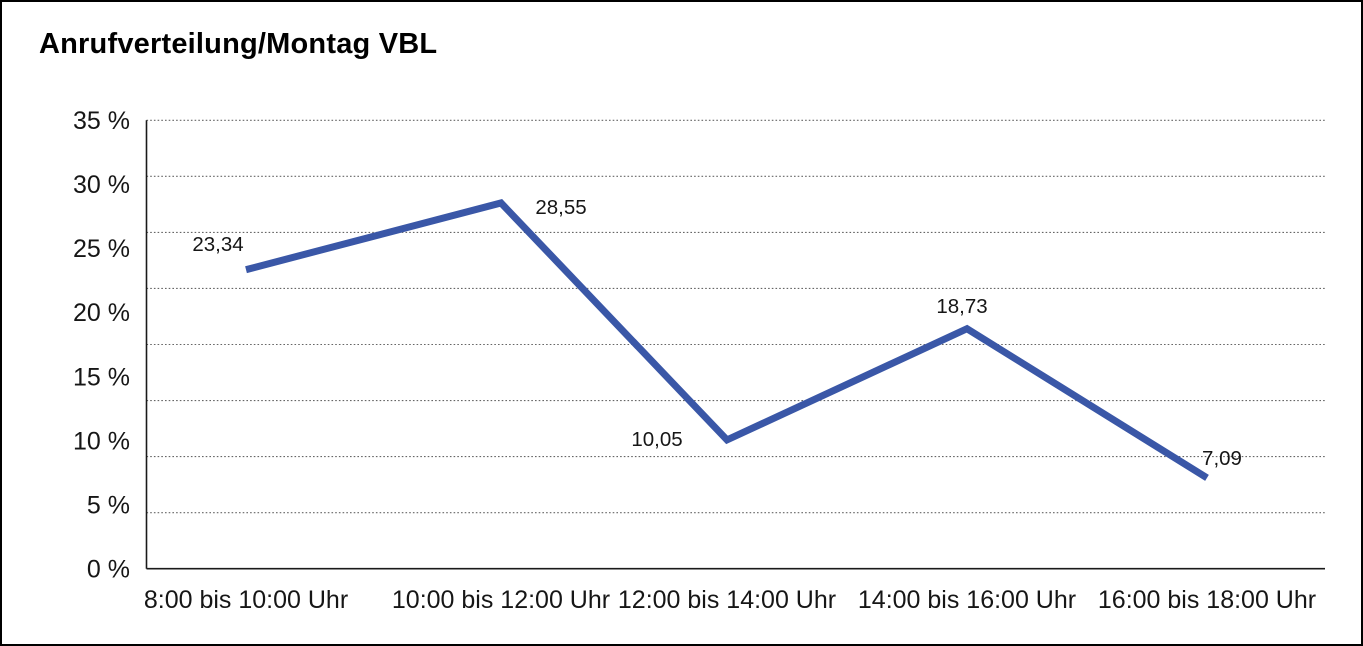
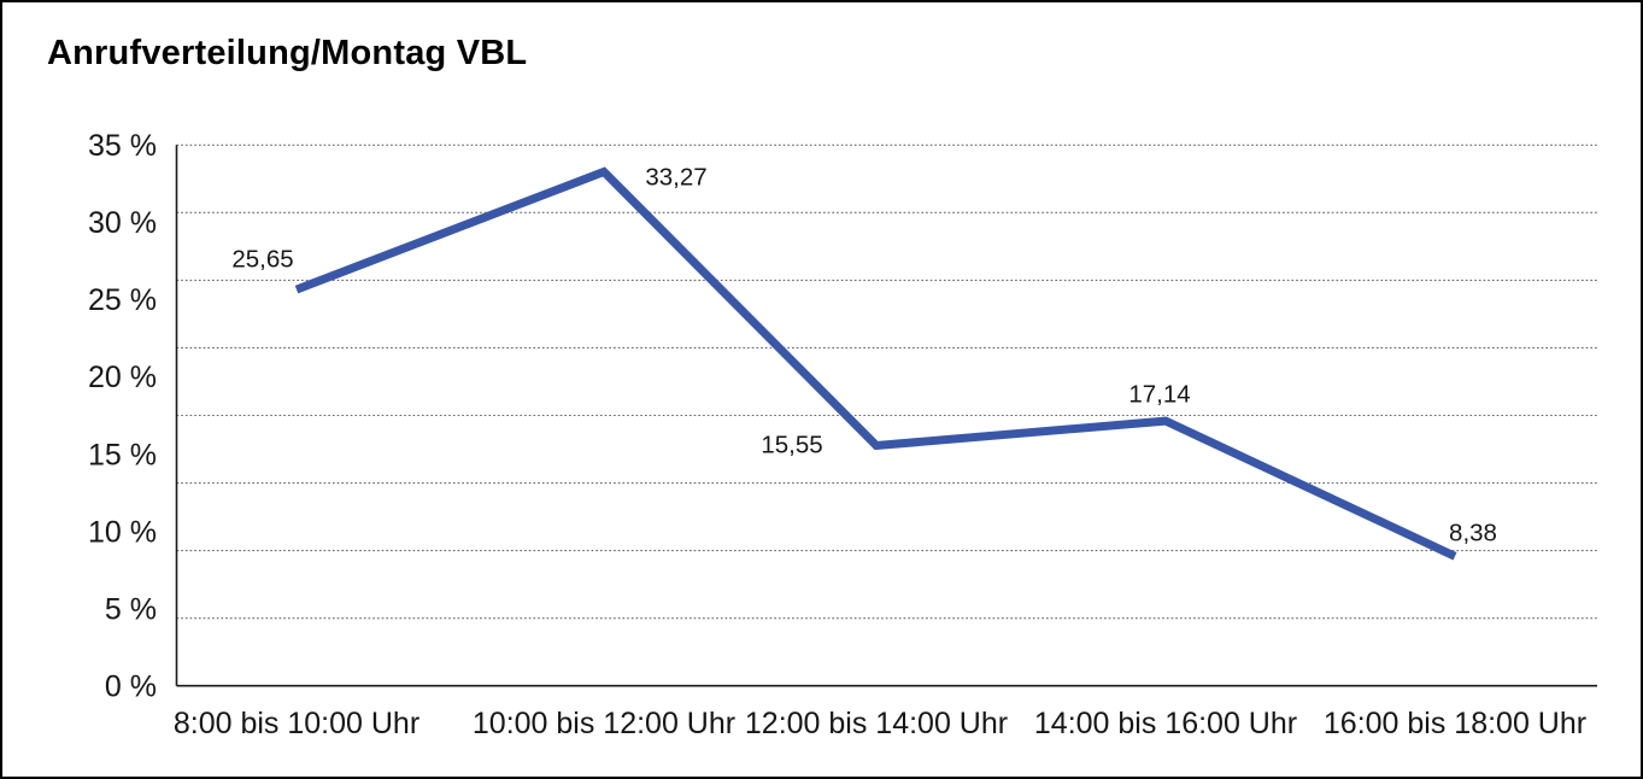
8:00 bis 10:00 Uhr: 23,34 -> 25,65
10:00 bis 12:00 Uhr: 28,55 -> 33,27
12:00 bis 14:00 Uhr: 10,05 -> 15,55
14:00 bis 16:00 Uhr: 18,73 -> 17,14
16:00 bis 18:00 Uhr: 7,09 -> 8,38
